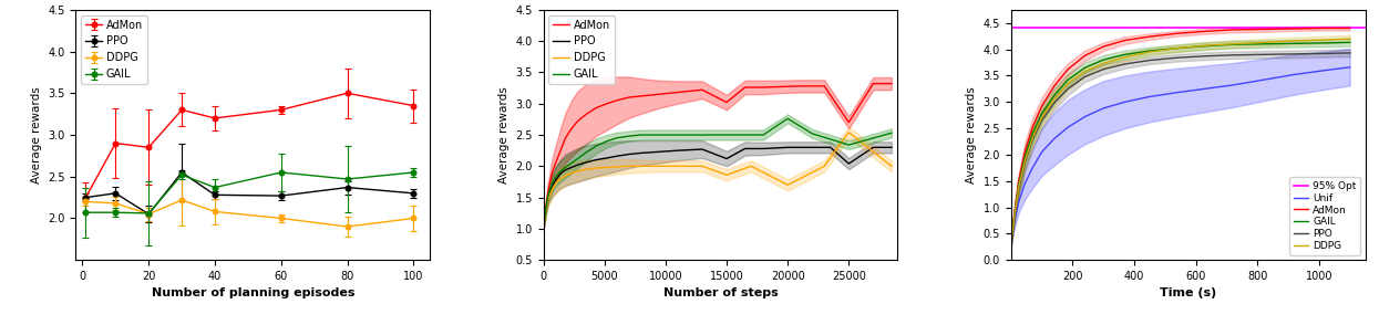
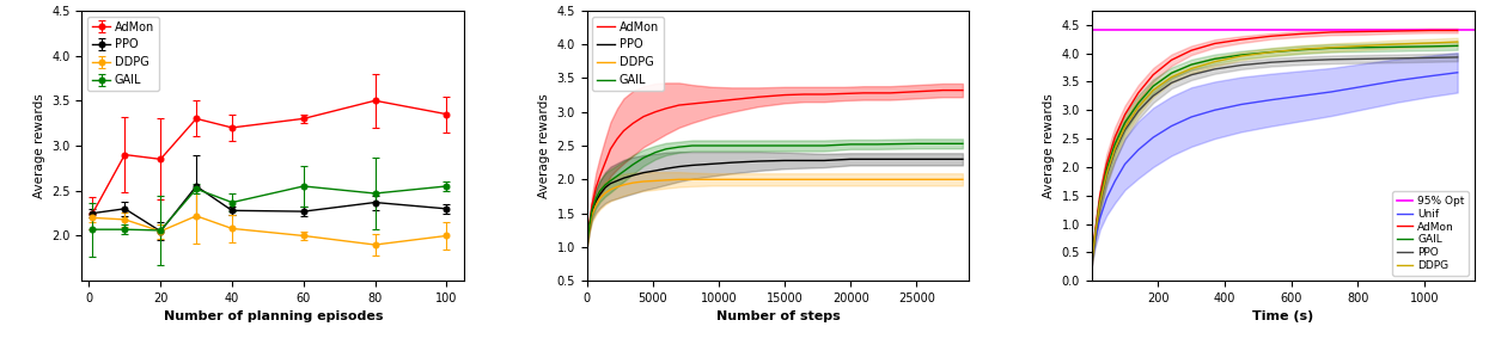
AdMon/15000: 3.02 -> 3.25
PPO/15000: 2.12 -> 2.28
DDPG/15000: 1.86 -> 2.00
DDPG/20000: 1.70 -> 2.00
GAIL/20000: 2.76 -> 2.52
AdMon/25000: 2.70 -> 3.30
PPO/25000: 2.04 -> 2.30
DDPG/25000: 2.54 -> 2.00
GAIL/25000: 2.34 -> 2.53
